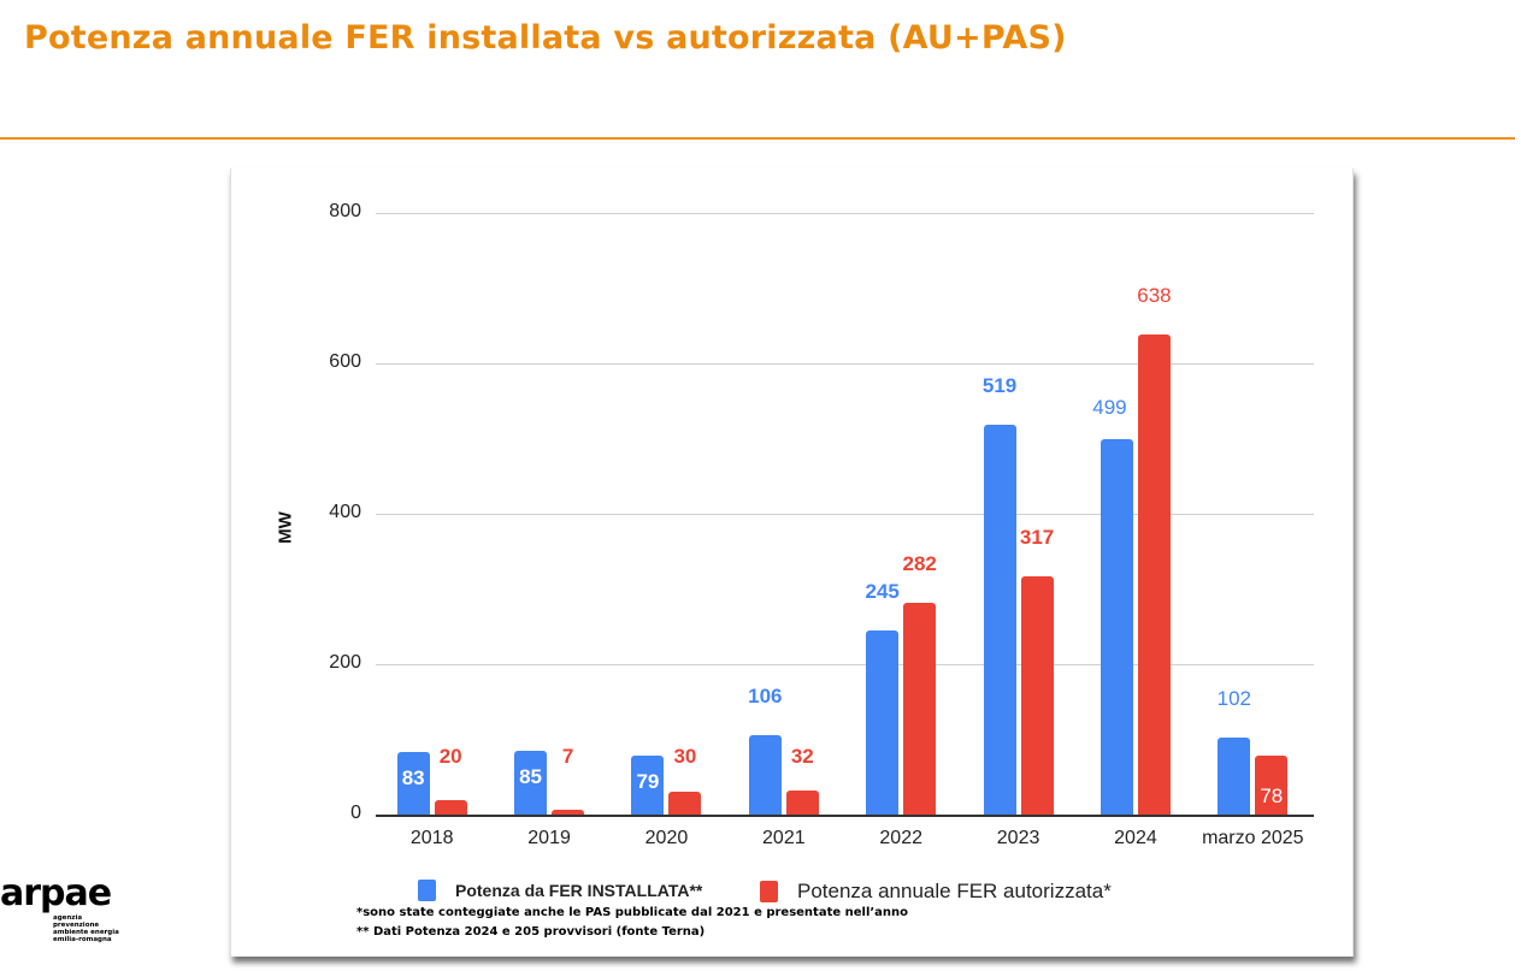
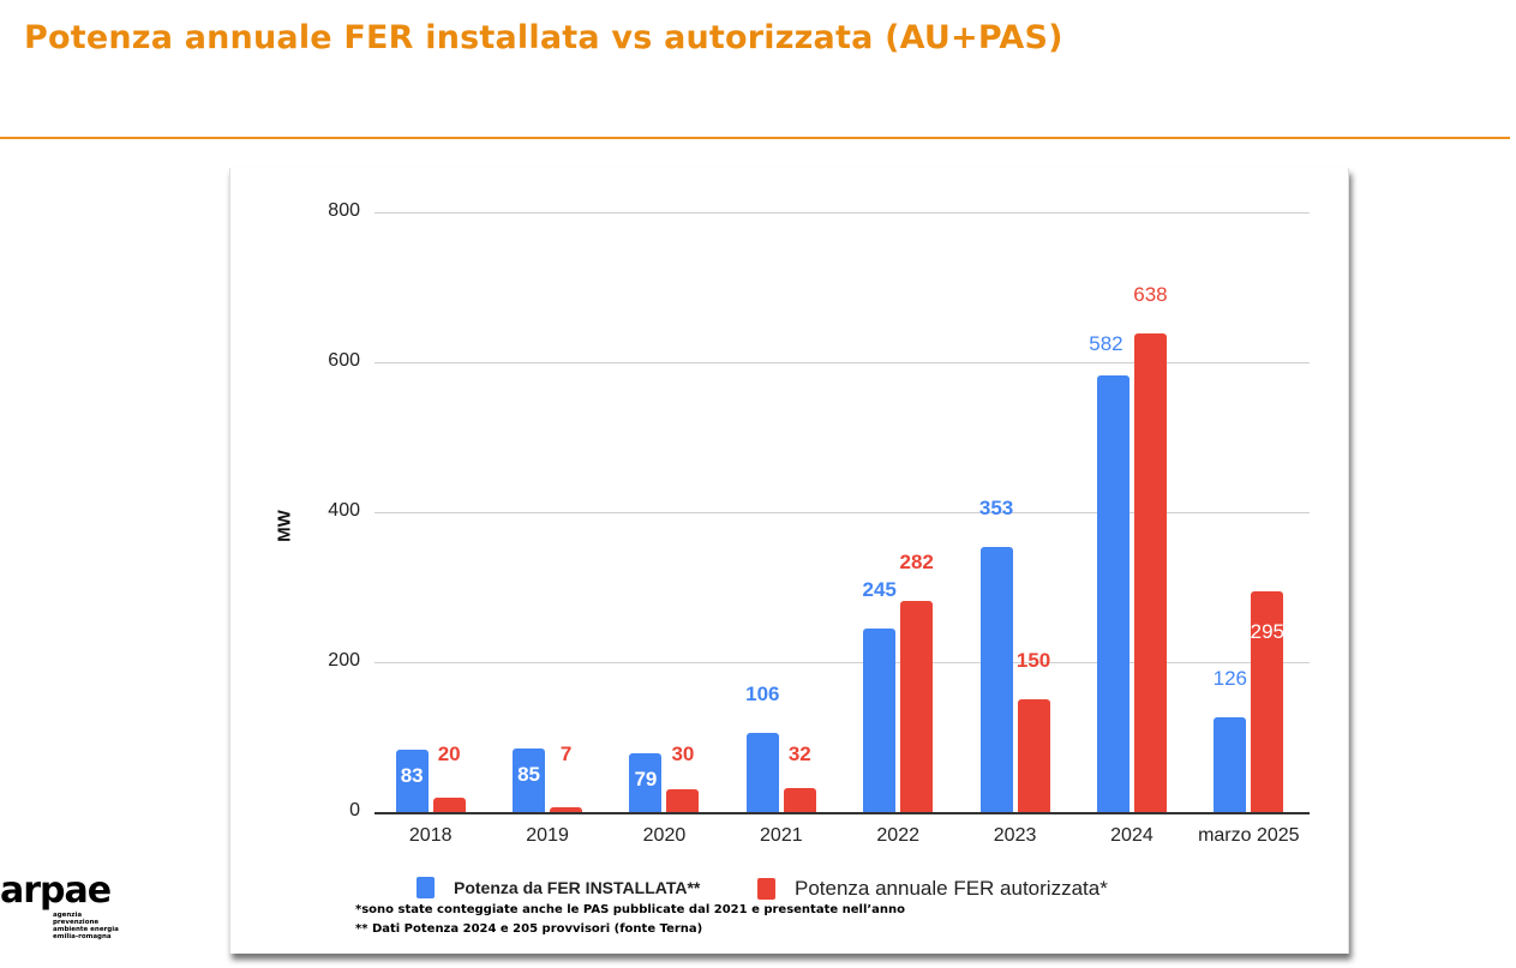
Potenza da FER INSTALLATA**/2023: 519 -> 353
Potenza annuale FER autorizzata*/2023: 317 -> 150
Potenza da FER INSTALLATA**/2024: 499 -> 582
Potenza da FER INSTALLATA**/marzo 2025: 102 -> 126
Potenza annuale FER autorizzata*/marzo 2025: 78 -> 295
